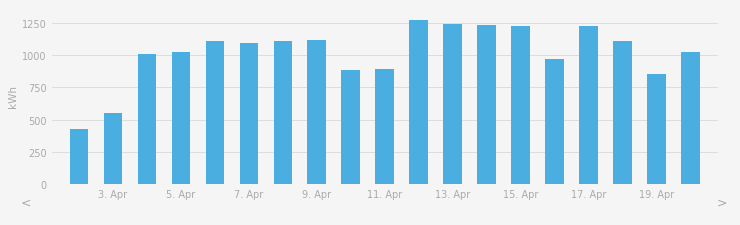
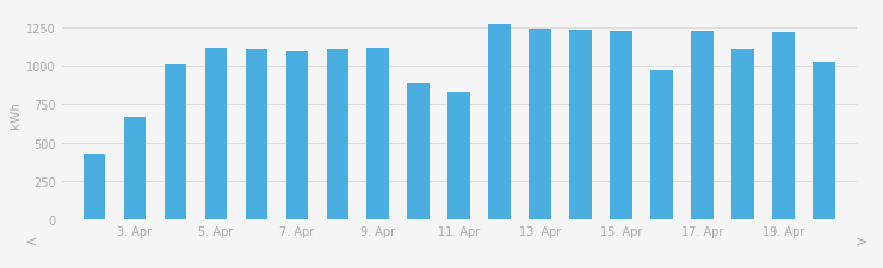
3. Apr: 550 -> 670
5. Apr: 1020 -> 1120
11. Apr: 890 -> 830
19. Apr: 850 -> 1220
